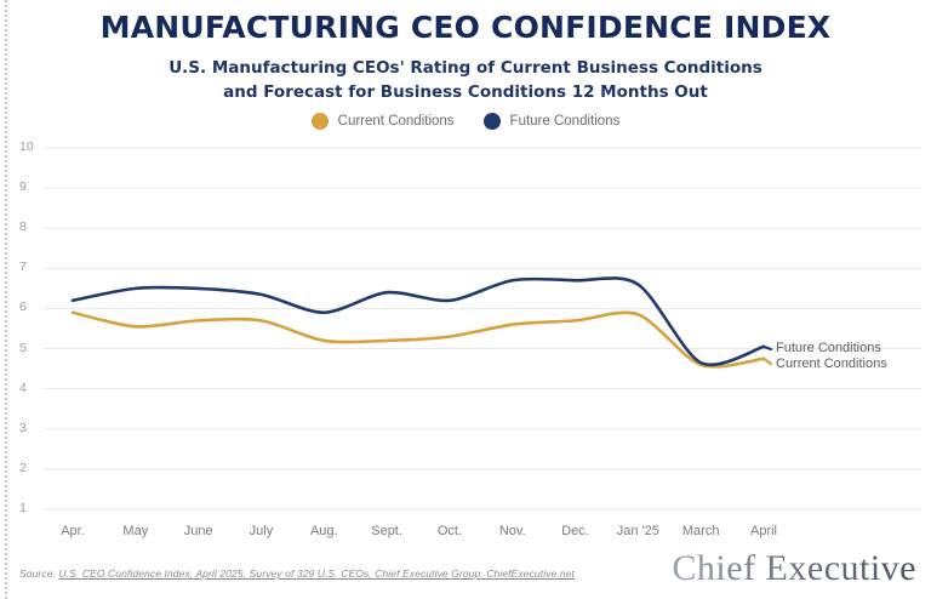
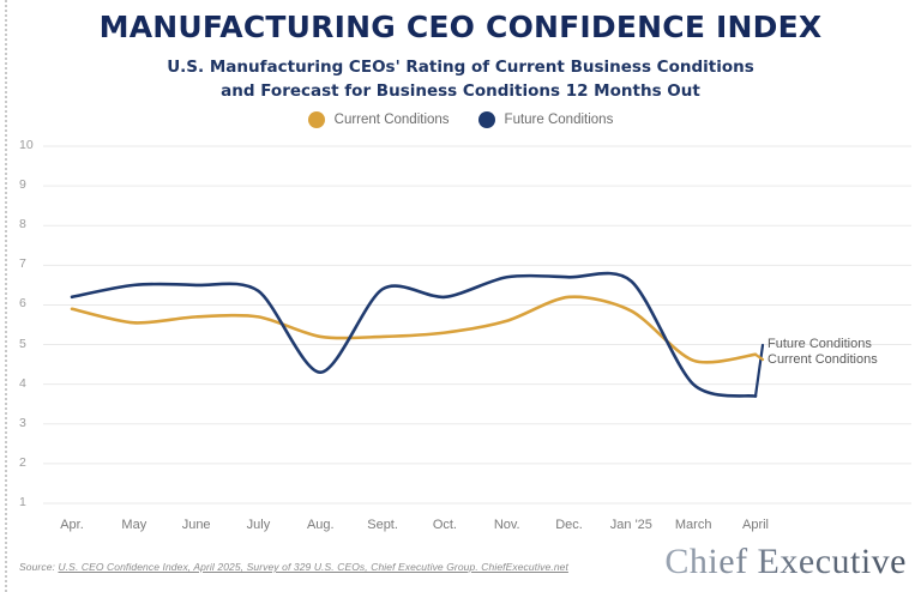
Future Conditions/Aug.: 5.9 -> 4.3
Current Conditions/Dec.: 5.7 -> 6.2
Future Conditions/March: 4.7 -> 4.0
Future Conditions/April: 5.0 -> 3.7
